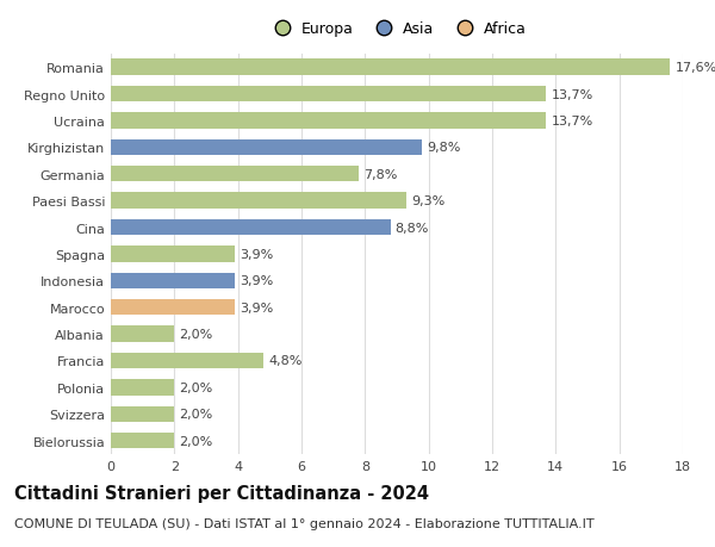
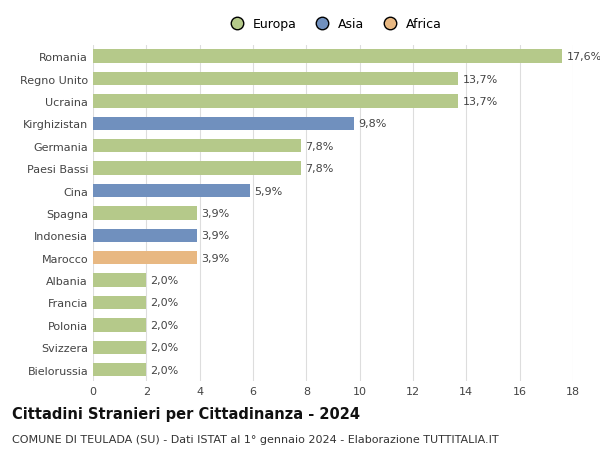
Paesi Bassi: 9,3% -> 7,8%
Cina: 8,8% -> 5,9%
Francia: 4,8% -> 2,0%
